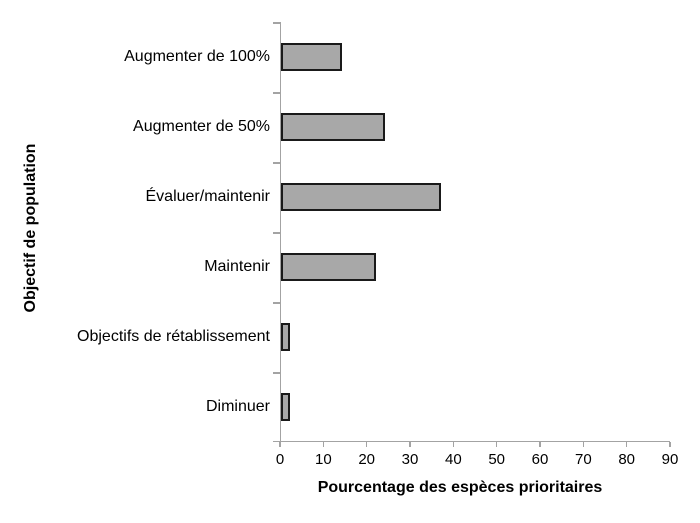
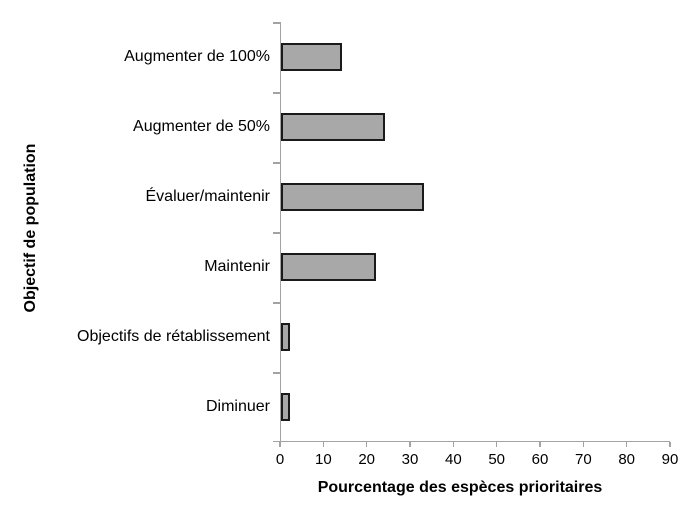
Évaluer/maintenir: 37 -> 33
